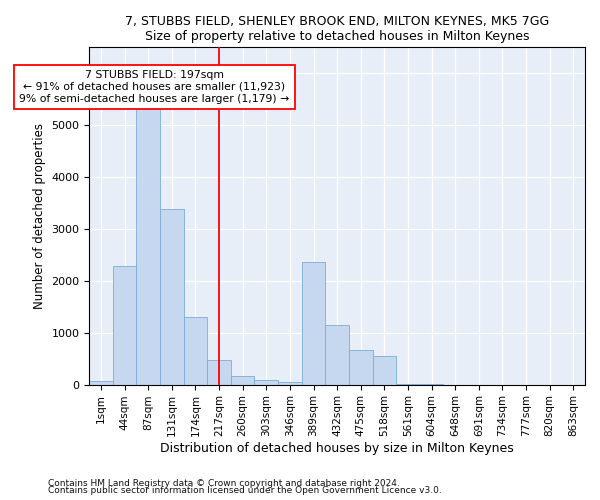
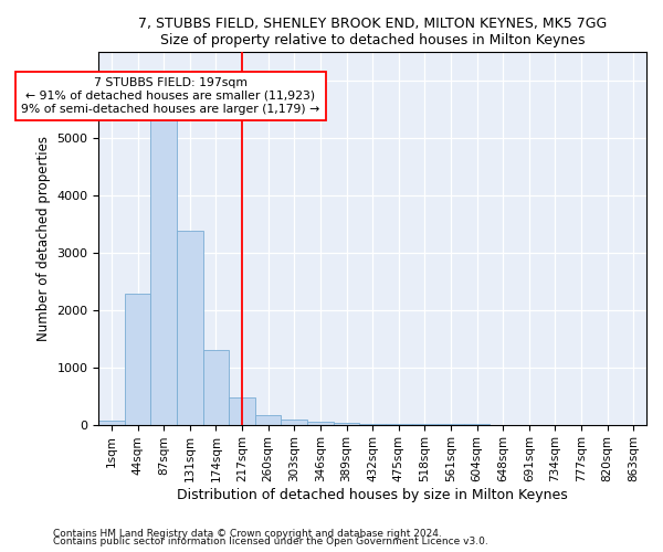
389sqm: 2360 -> 40
432sqm: 1140 -> 20
475sqm: 660 -> 10
518sqm: 560 -> 0
